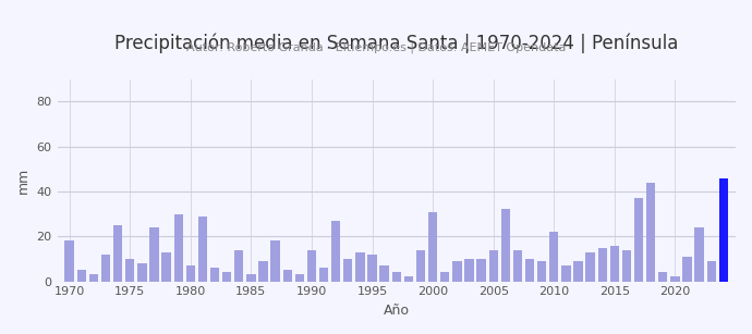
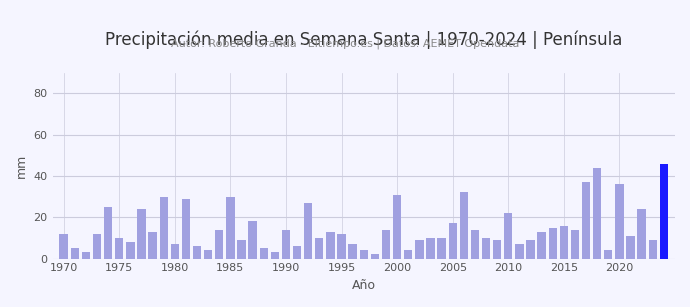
1970: 18 -> 12
1985: 3 -> 30
2005: 14 -> 17
2020: 2 -> 36
